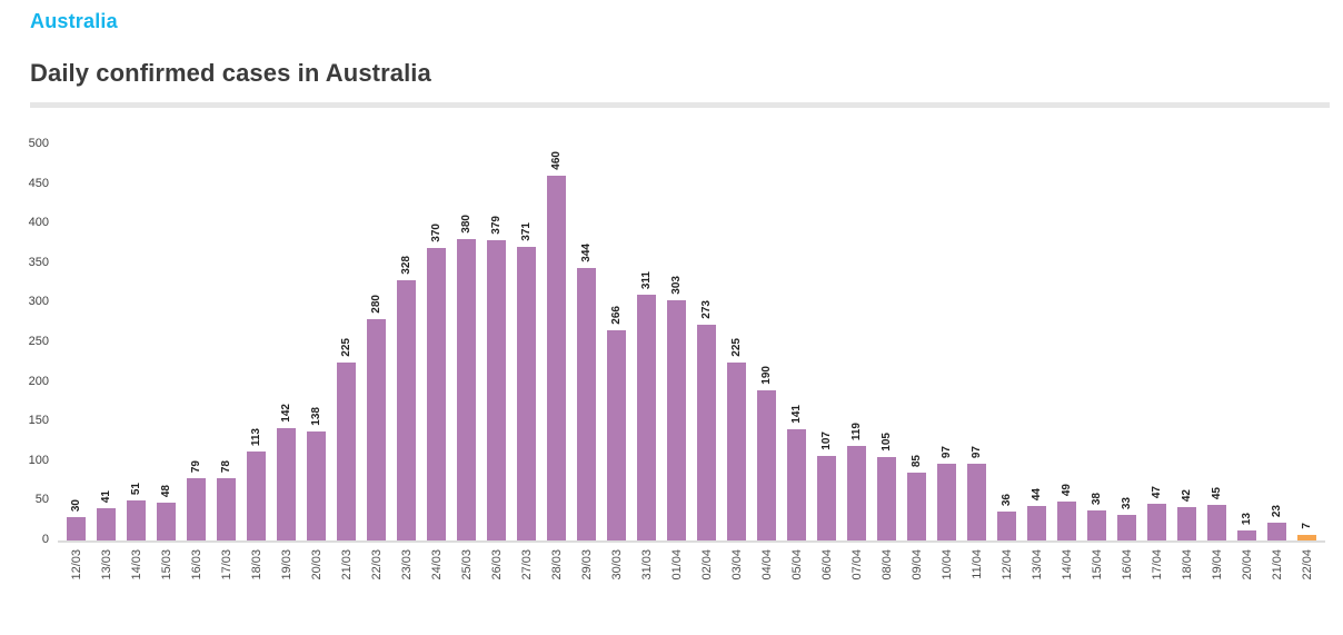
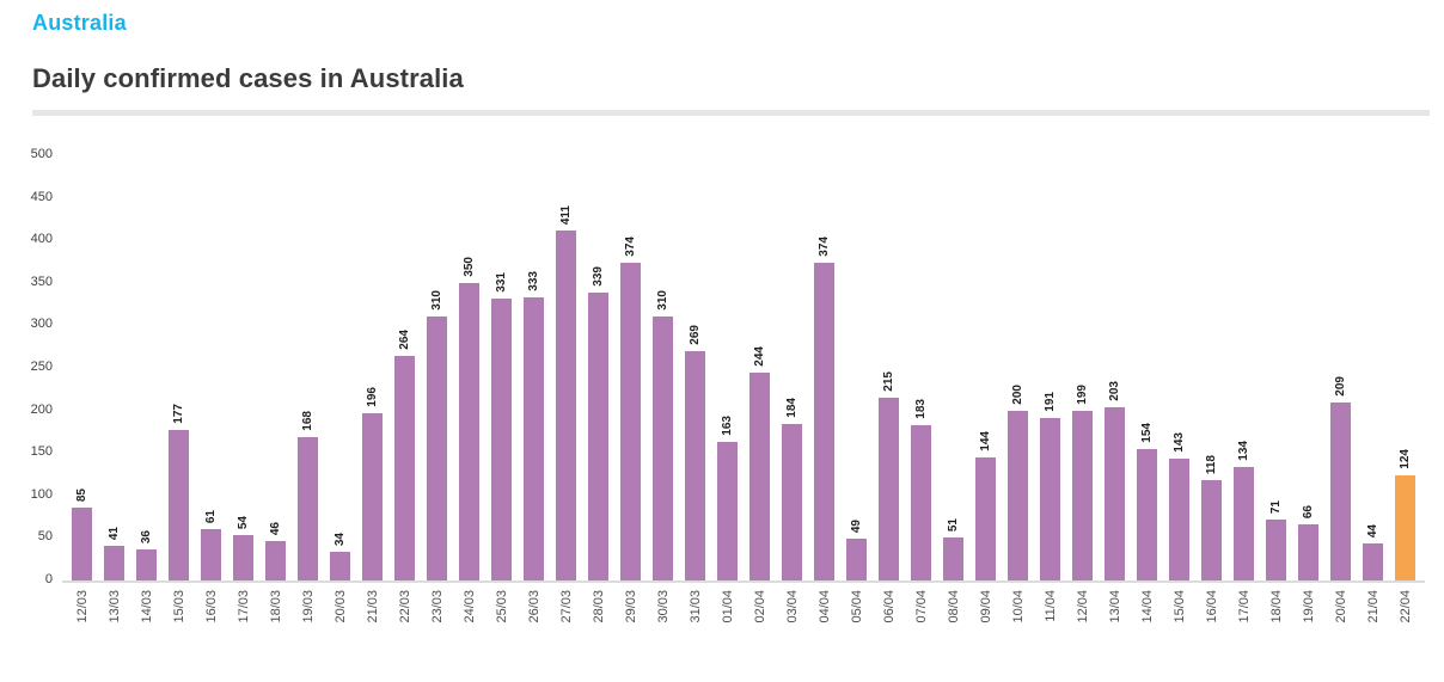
12/03: 30 -> 85
14/03: 51 -> 36
15/03: 48 -> 177
16/03: 79 -> 61
17/03: 78 -> 54
18/03: 113 -> 46
19/03: 142 -> 168
20/03: 138 -> 34
21/03: 225 -> 196
22/03: 280 -> 264
23/03: 328 -> 310
24/03: 370 -> 350
25/03: 380 -> 331
26/03: 379 -> 333
27/03: 371 -> 411
28/03: 460 -> 339
29/03: 344 -> 374
30/03: 266 -> 310
31/03: 311 -> 269
01/04: 303 -> 163
02/04: 273 -> 244
03/04: 225 -> 184
04/04: 190 -> 374
05/04: 141 -> 49
06/04: 107 -> 215
07/04: 119 -> 183
08/04: 105 -> 51
09/04: 85 -> 144
10/04: 97 -> 200
11/04: 97 -> 191
12/04: 36 -> 199
13/04: 44 -> 203
14/04: 49 -> 154
15/04: 38 -> 143
16/04: 33 -> 118
17/04: 47 -> 134
18/04: 42 -> 71
19/04: 45 -> 66
20/04: 13 -> 209
21/04: 23 -> 44
22/04: 7 -> 124
